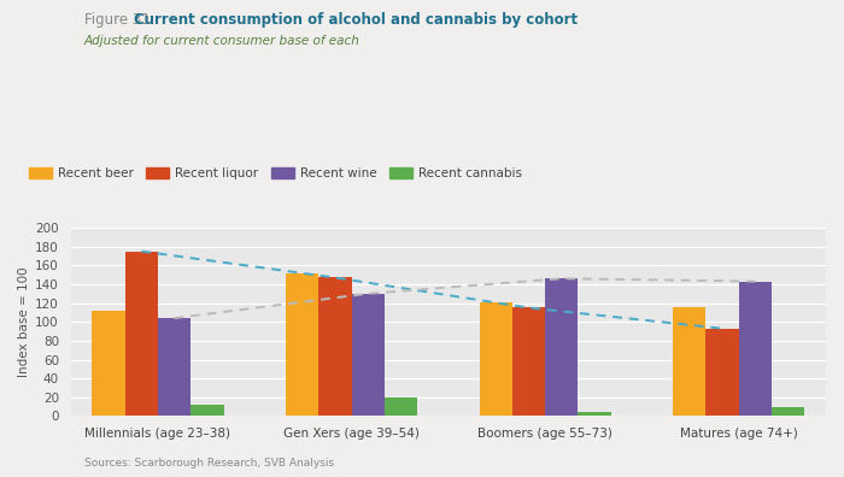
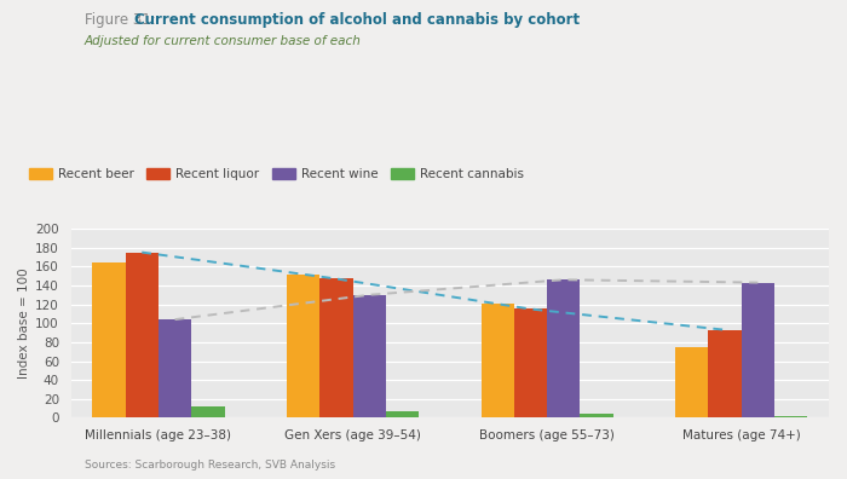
Recent beer/Millennials (age 23–38): 112 -> 164
Recent cannabis/Gen Xers (age 39–54): 20 -> 7
Recent beer/Matures (age 74+): 116 -> 75
Recent cannabis/Matures (age 74+): 10 -> 2
